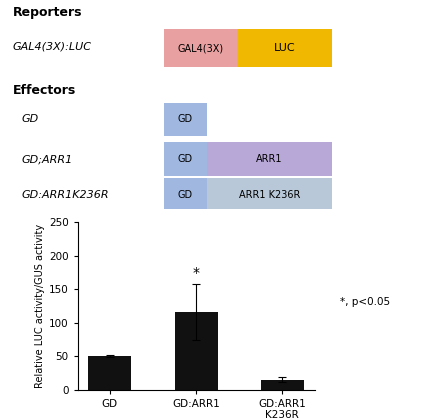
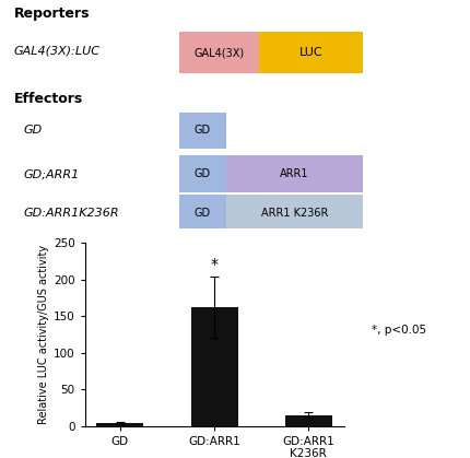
GD: 50 -> 4
GD:ARR1: 116 -> 162
